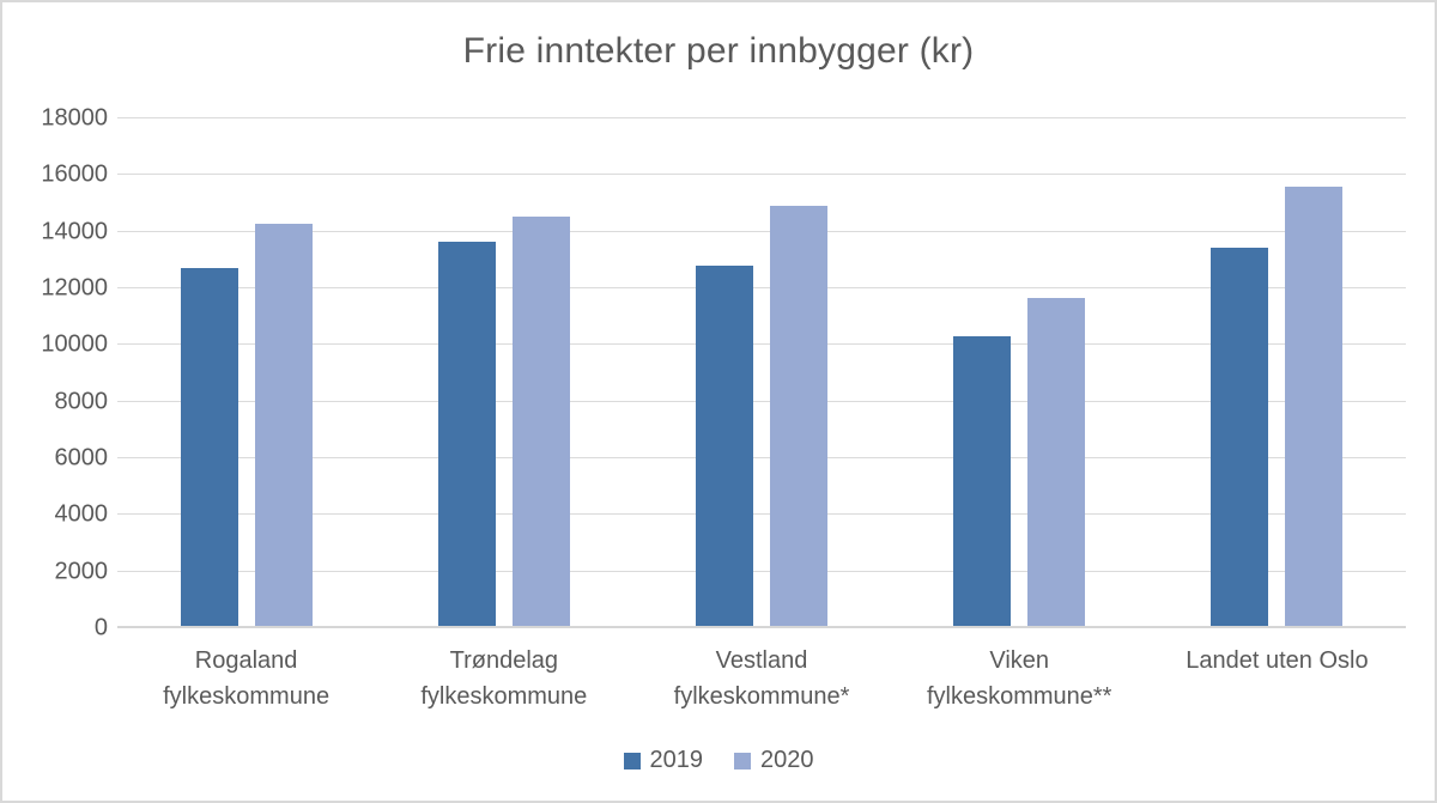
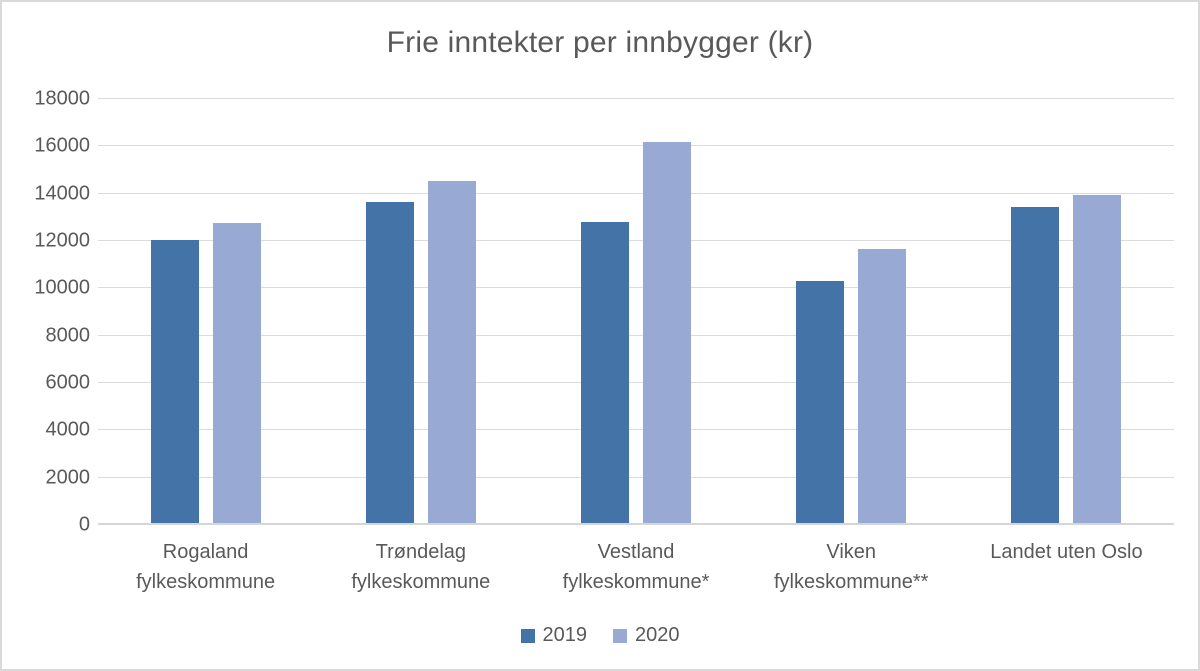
2019/Rogaland fylkeskommune: 12700 -> 12000
2020/Rogaland fylkeskommune: 14300 -> 12800
2020/Vestland fylkeskommune*: 14900 -> 16200
2020/Landet uten Oslo: 15600 -> 14000
